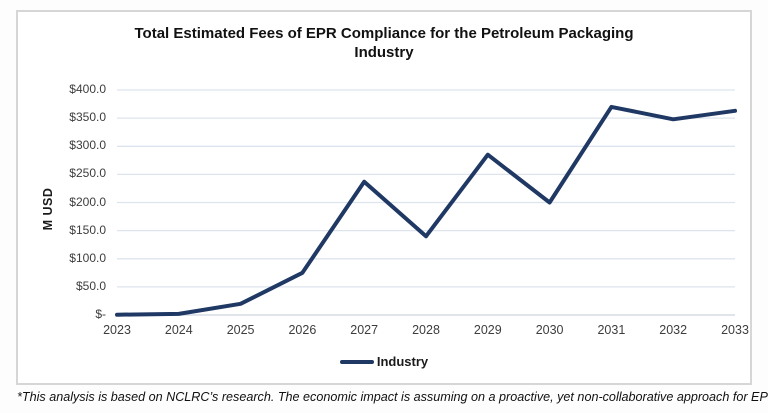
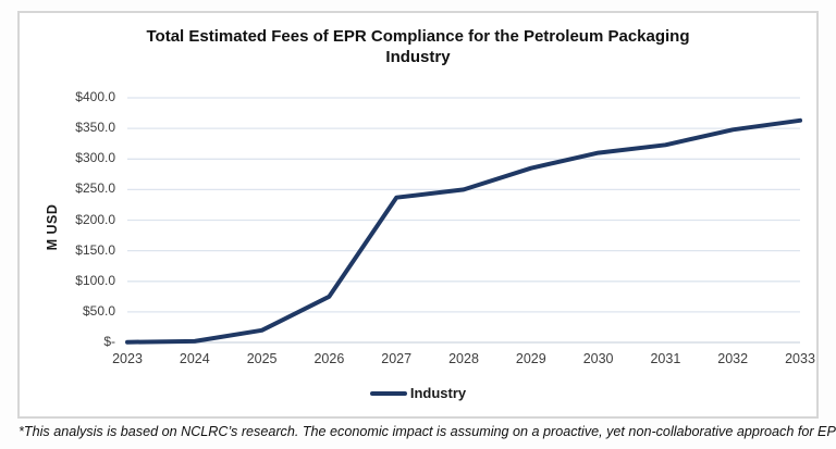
2028: $140 -> $250
2030: $200 -> $310
2031: $370 -> $320
